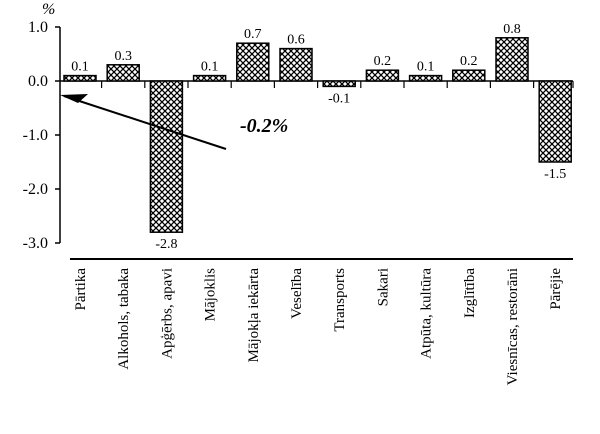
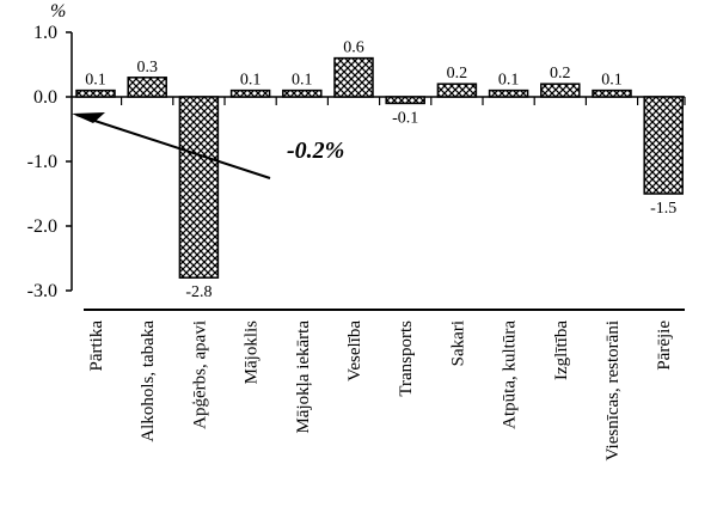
Mājokļa iekārta: 0.7 -> 0.1
Viesnīcas, restorāni: 0.8 -> 0.1
